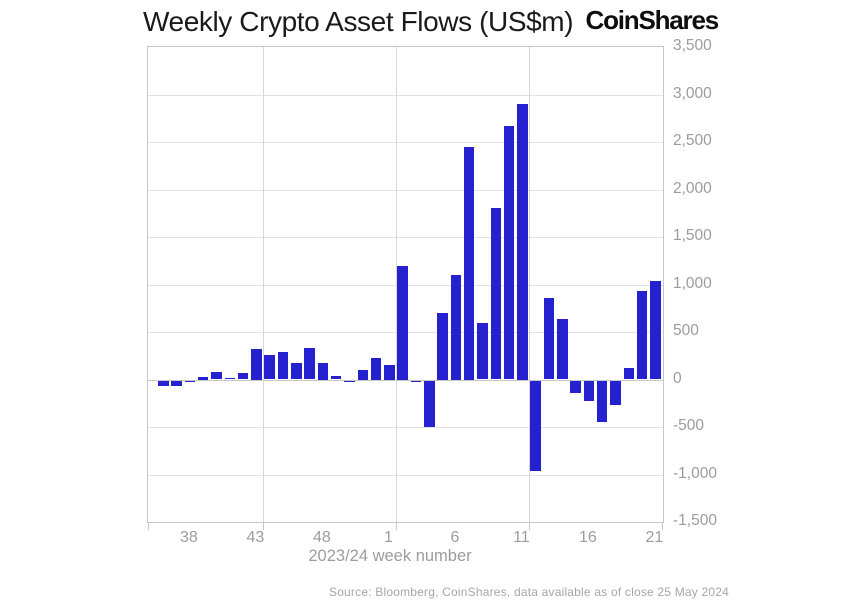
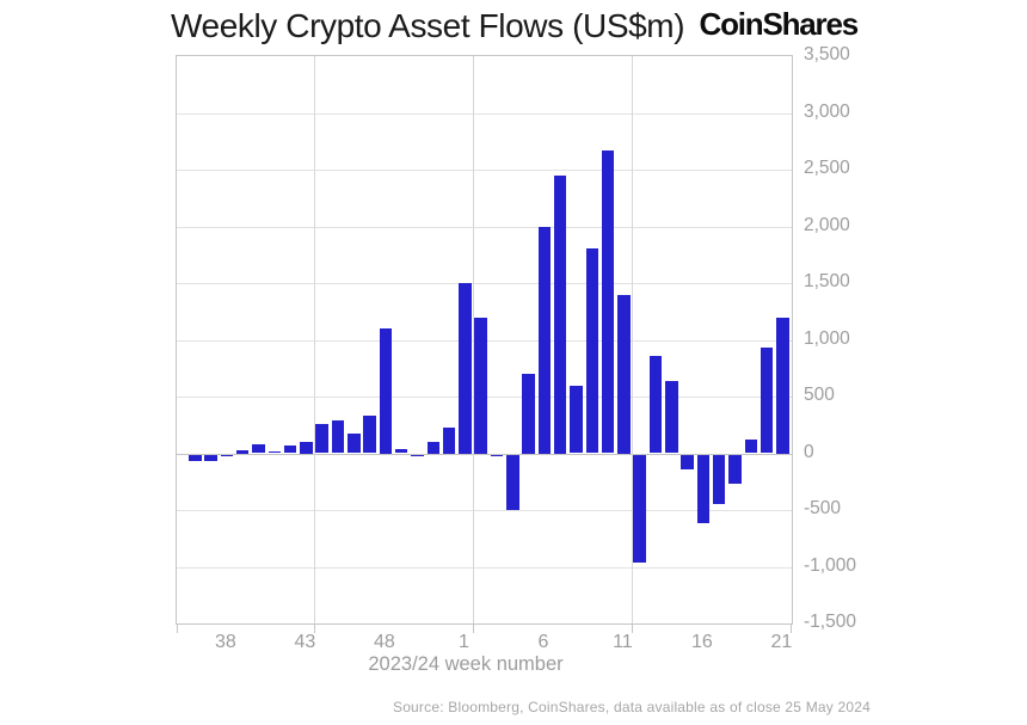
43: 300 -> 100
48: 200 -> 1100
1: 200 -> 1500
6: 1100 -> 2000
11: 2900 -> 1400
16: -200 -> -600
21: 1000 -> 1200
